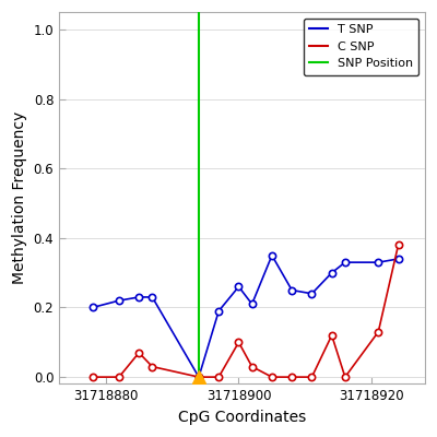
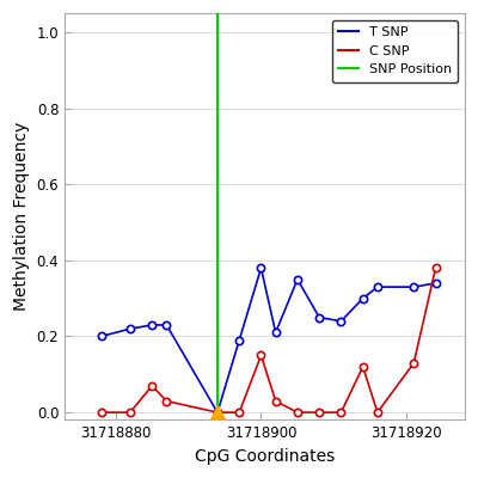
T SNP/31718900: 0.26 -> 0.38
C SNP/31718900: 0.10 -> 0.15
